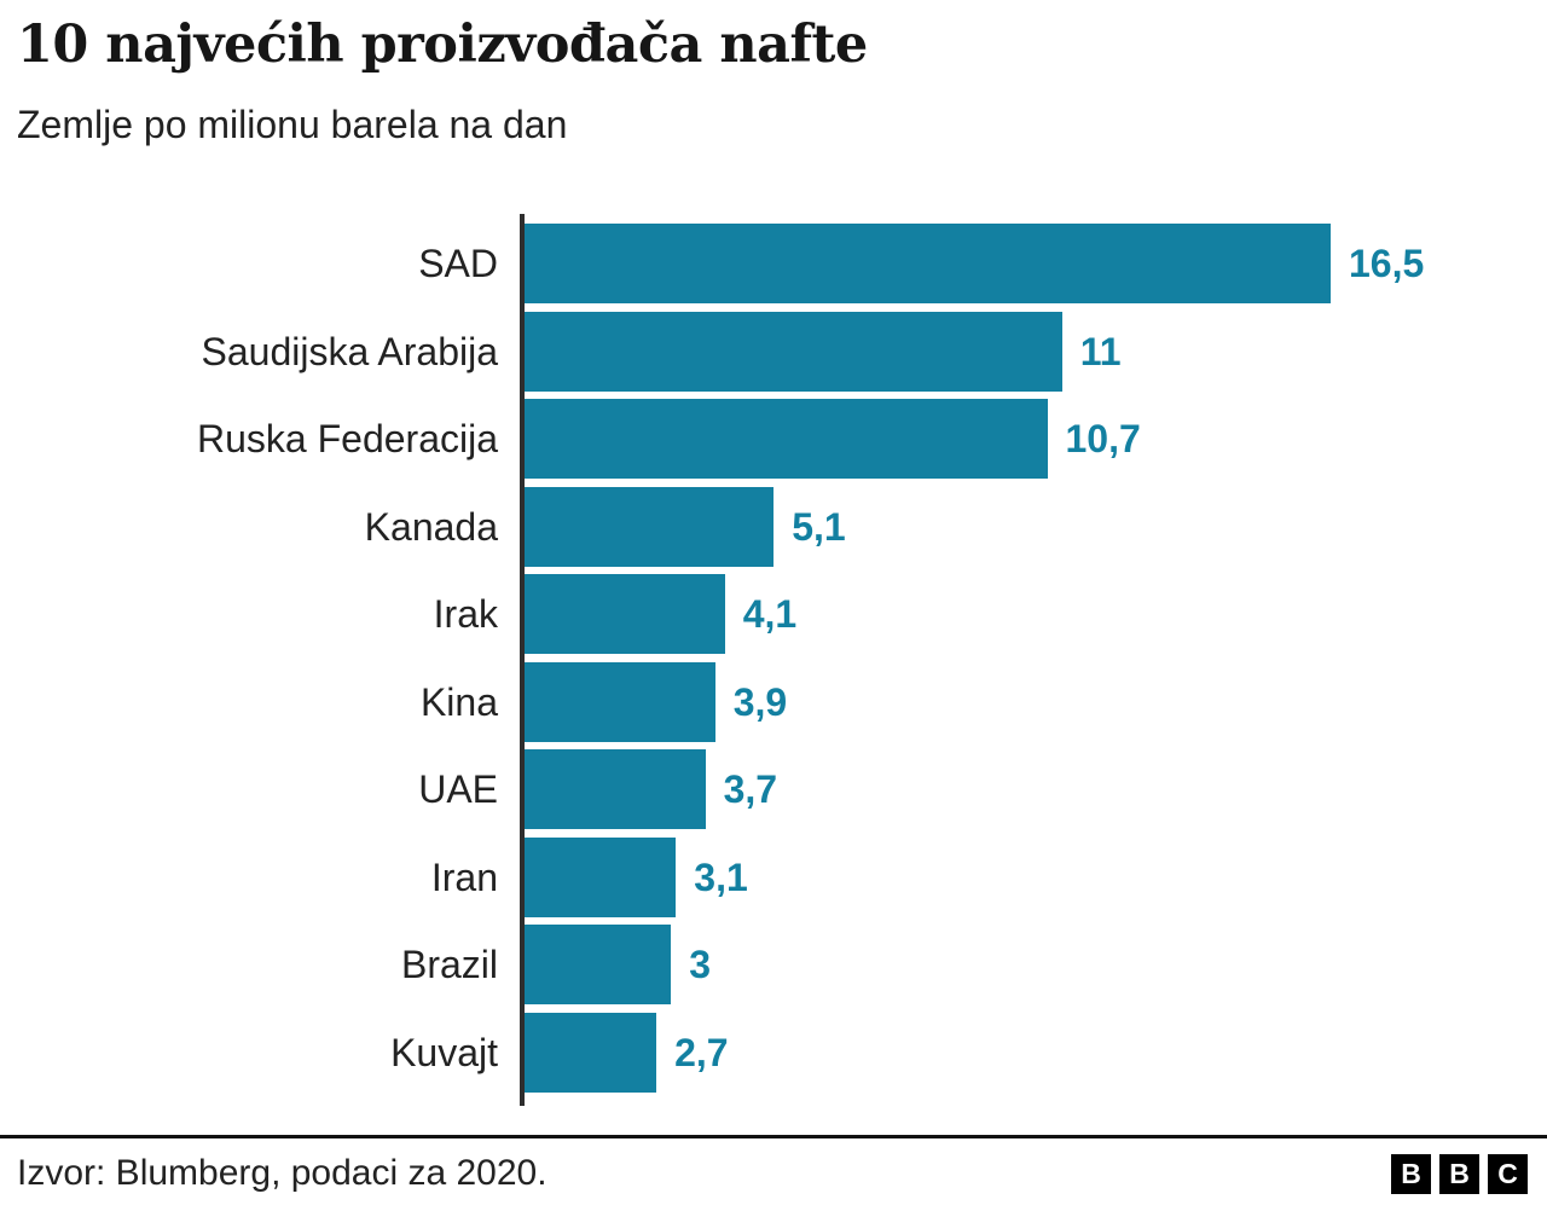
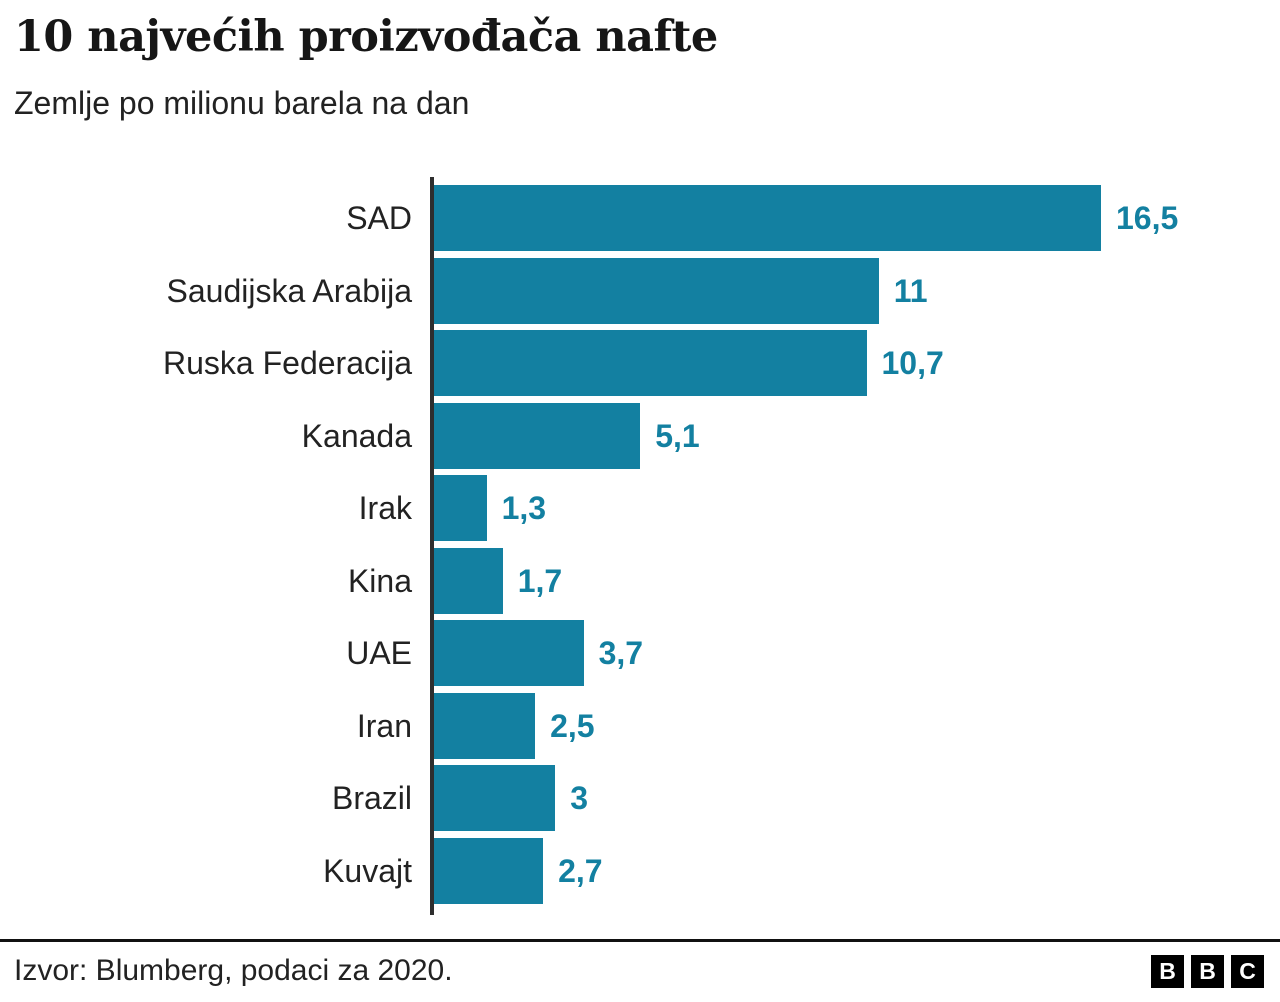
Irak: 4,1 -> 1,3
Kina: 3,9 -> 1,7
Iran: 3,1 -> 2,5
